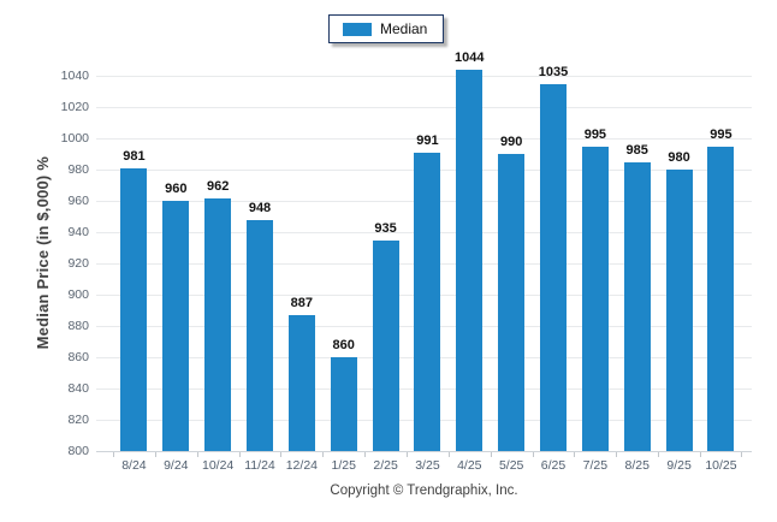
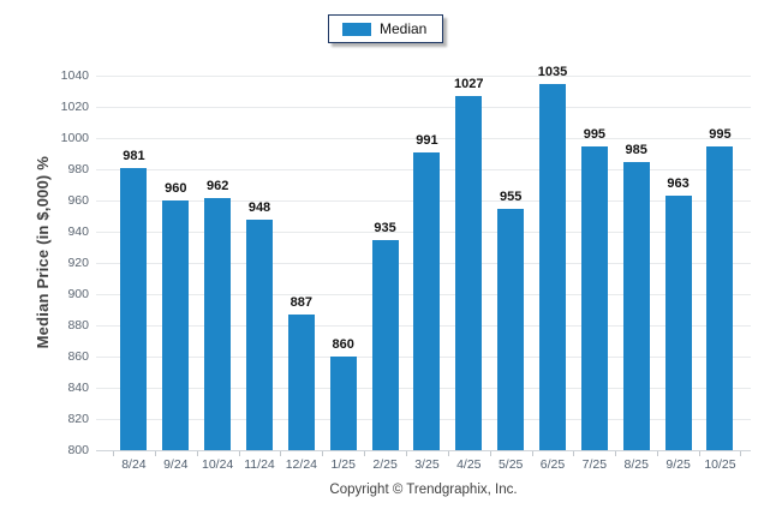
4/25: 1044 -> 1027
5/25: 990 -> 955
9/25: 980 -> 963
